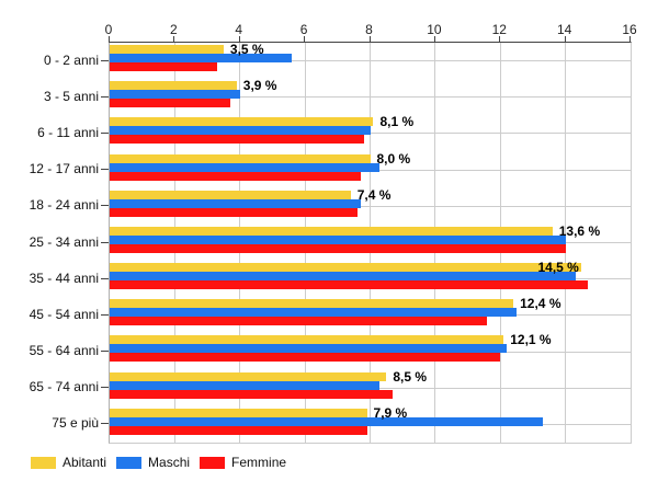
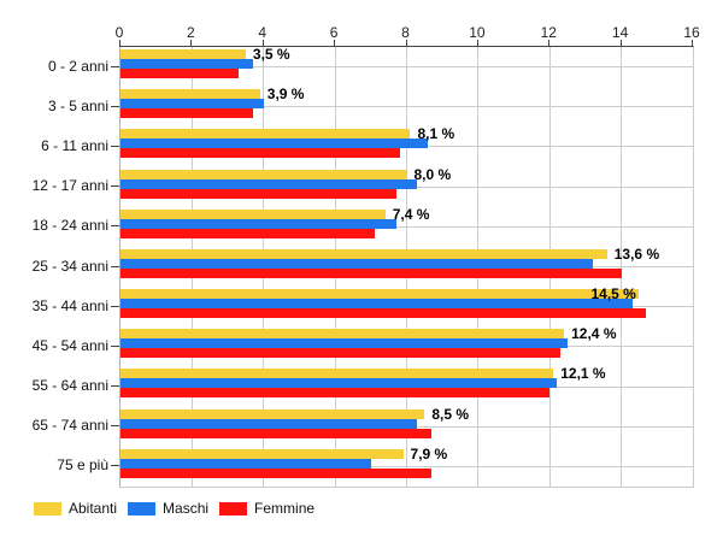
Maschi/0 - 2 anni: 5.6 -> 3.7
Maschi/6 - 11 anni: 8.0 -> 8.6
Femmine/18 - 24 anni: 7.6 -> 7.1
Maschi/25 - 34 anni: 14.0 -> 13.2
Femmine/45 - 54 anni: 11.6 -> 12.3
Maschi/75 e più: 13.3 -> 7.0
Femmine/75 e più: 7.9 -> 8.7
